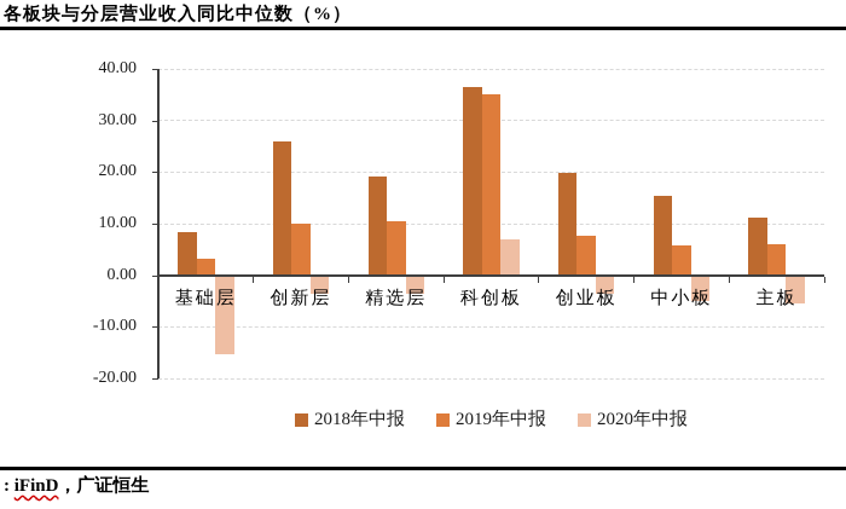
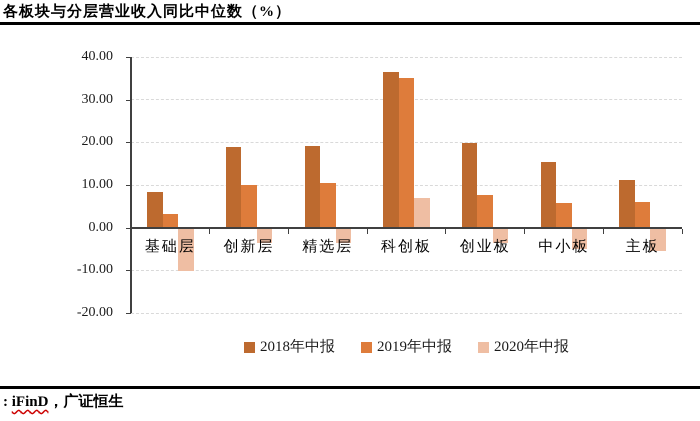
2020年中报/基础层: -15 -> -10
2018年中报/创新层: 26 -> 19
